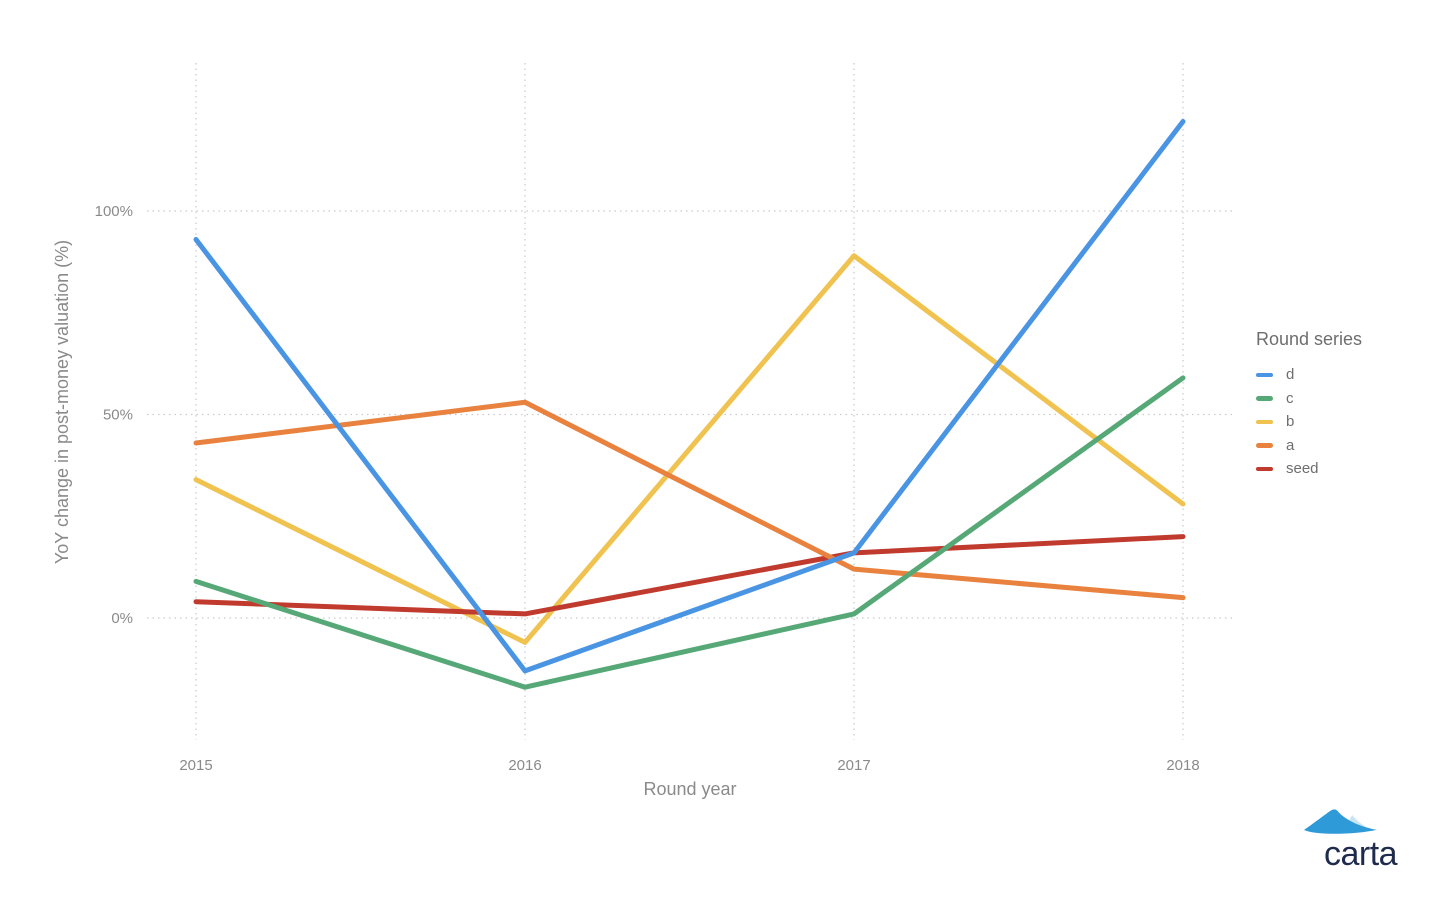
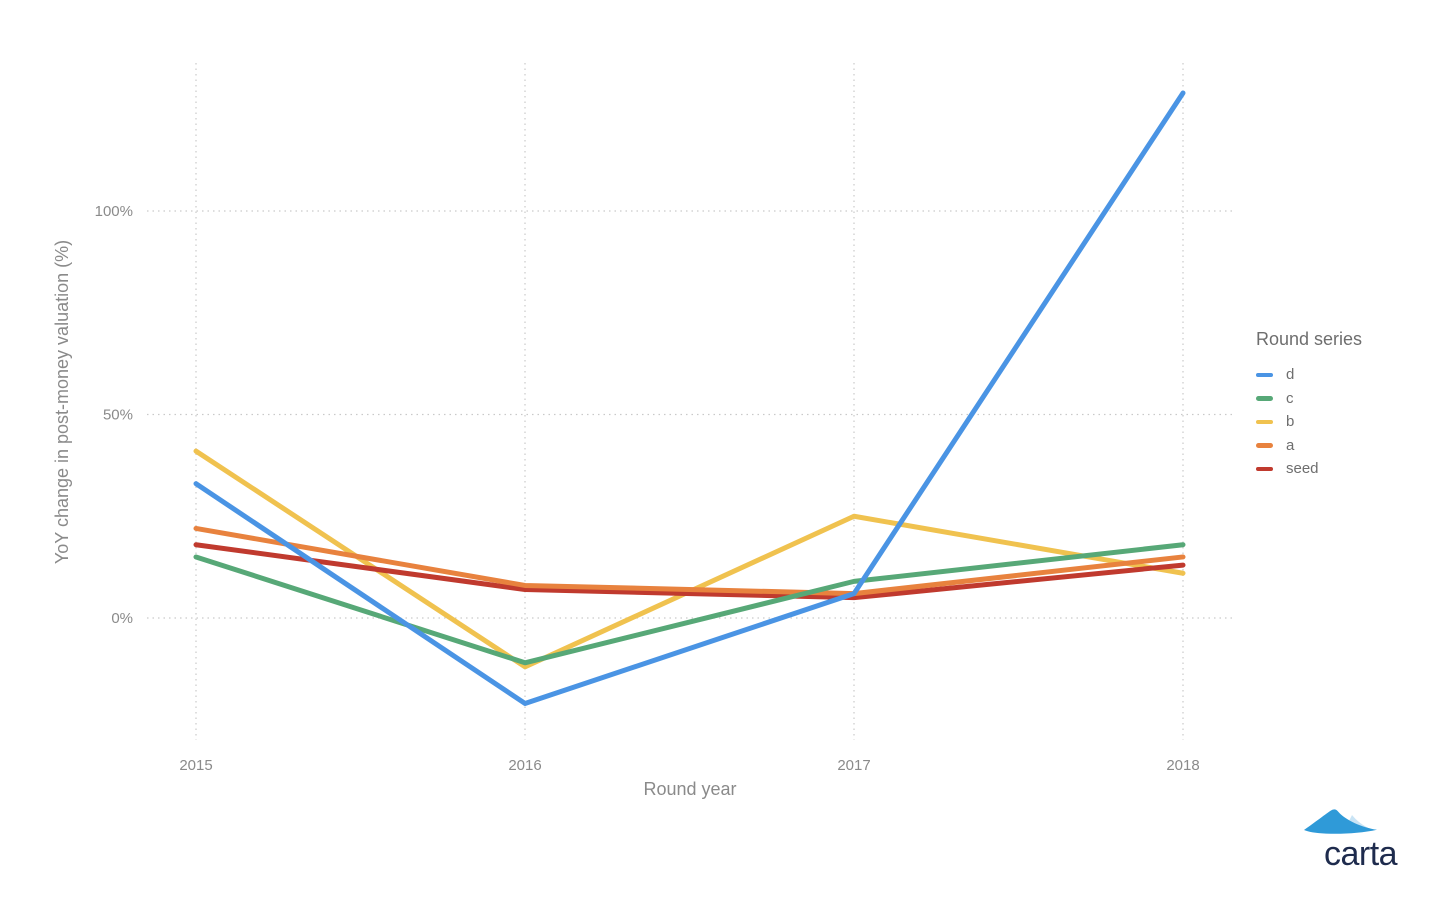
d/2015: 93% -> 33%
c/2015: 9% -> 15%
b/2015: 34% -> 41%
a/2015: 43% -> 22%
seed/2015: 4% -> 18%
d/2016: -13% -> -21%
c/2016: -17% -> -11%
b/2016: -6% -> -12%
a/2016: 53% -> 8%
seed/2016: 1% -> 7%
d/2017: 16% -> 6%
c/2017: 1% -> 9%
b/2017: 89% -> 25%
a/2017: 12% -> 6%
seed/2017: 16% -> 5%
d/2018: 122% -> 129%
c/2018: 59% -> 18%
b/2018: 28% -> 11%
a/2018: 5% -> 15%
seed/2018: 20% -> 13%
